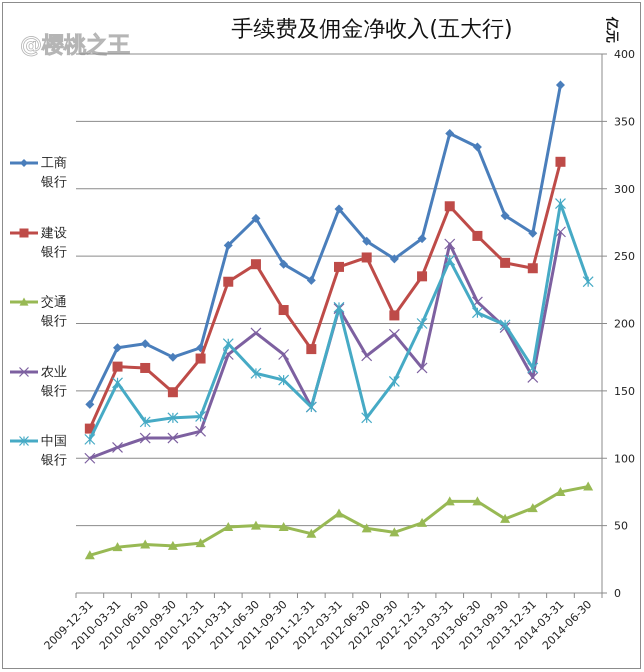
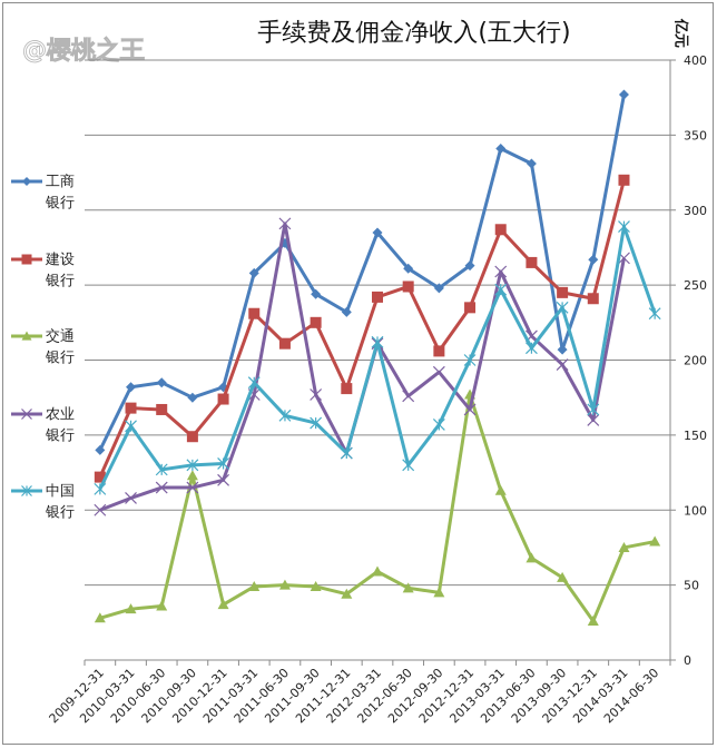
交通银行/2010-09-30: 35 -> 123
建设银行/2011-06-30: 244 -> 211
农业银行/2011-06-30: 193 -> 291
建设银行/2011-09-30: 210 -> 225
交通银行/2012-12-31: 52 -> 177
交通银行/2013-03-31: 68 -> 113
工商银行/2013-09-30: 280 -> 207
中国银行/2013-09-30: 199 -> 235
交通银行/2013-12-31: 63 -> 26
